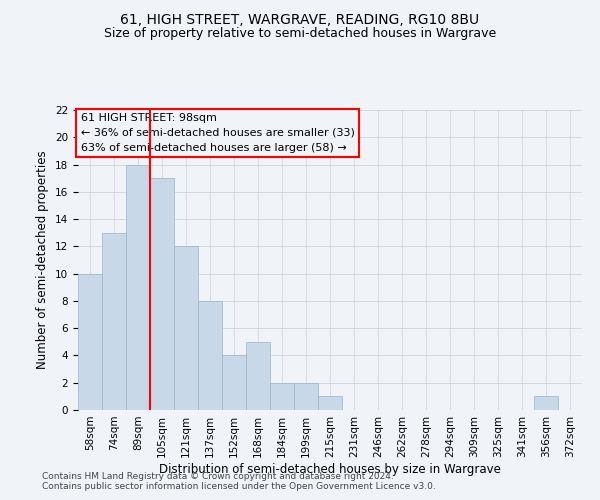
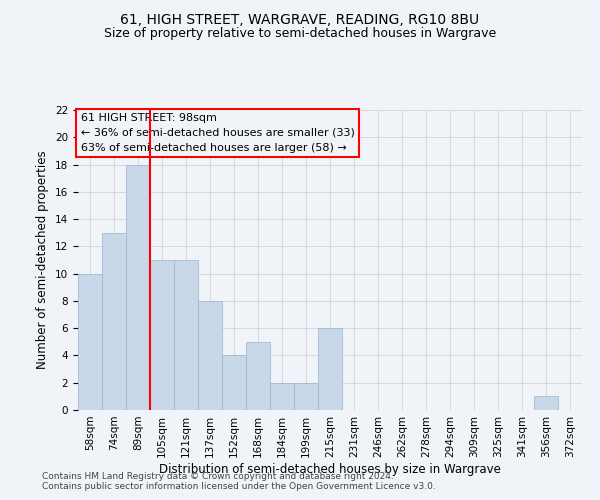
105sqm: 17 -> 11
121sqm: 12 -> 11
215sqm: 1 -> 6
